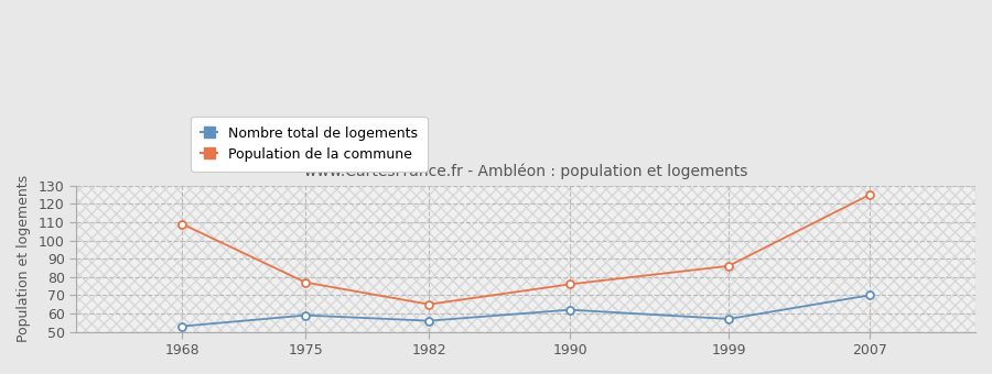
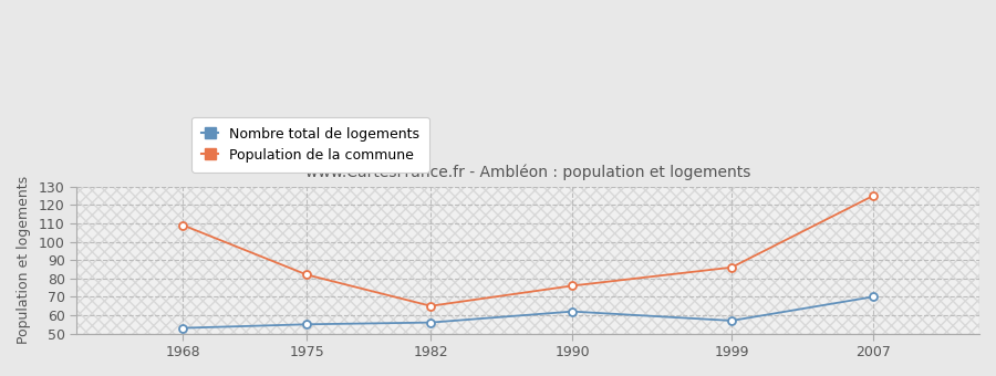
Nombre total de logements/1975: 59 -> 55
Population de la commune/1975: 77 -> 82
